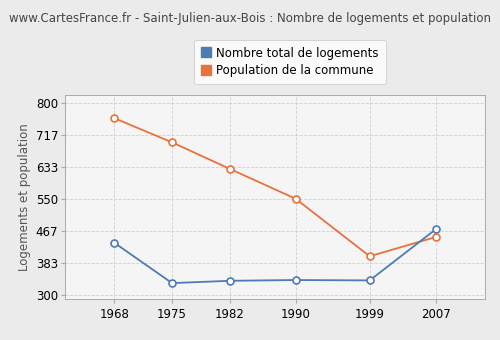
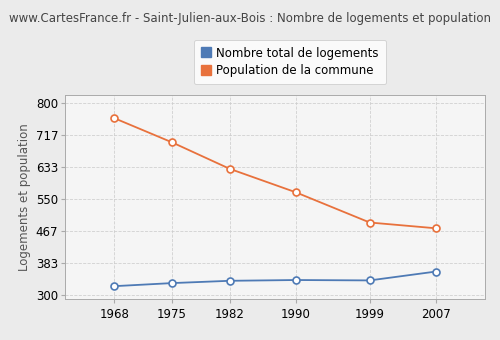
Nombre total de logements/1968: 435 -> 322
Population de la commune/1990: 550 -> 567
Population de la commune/1999: 400 -> 488
Nombre total de logements/2007: 470 -> 360
Population de la commune/2007: 450 -> 473
